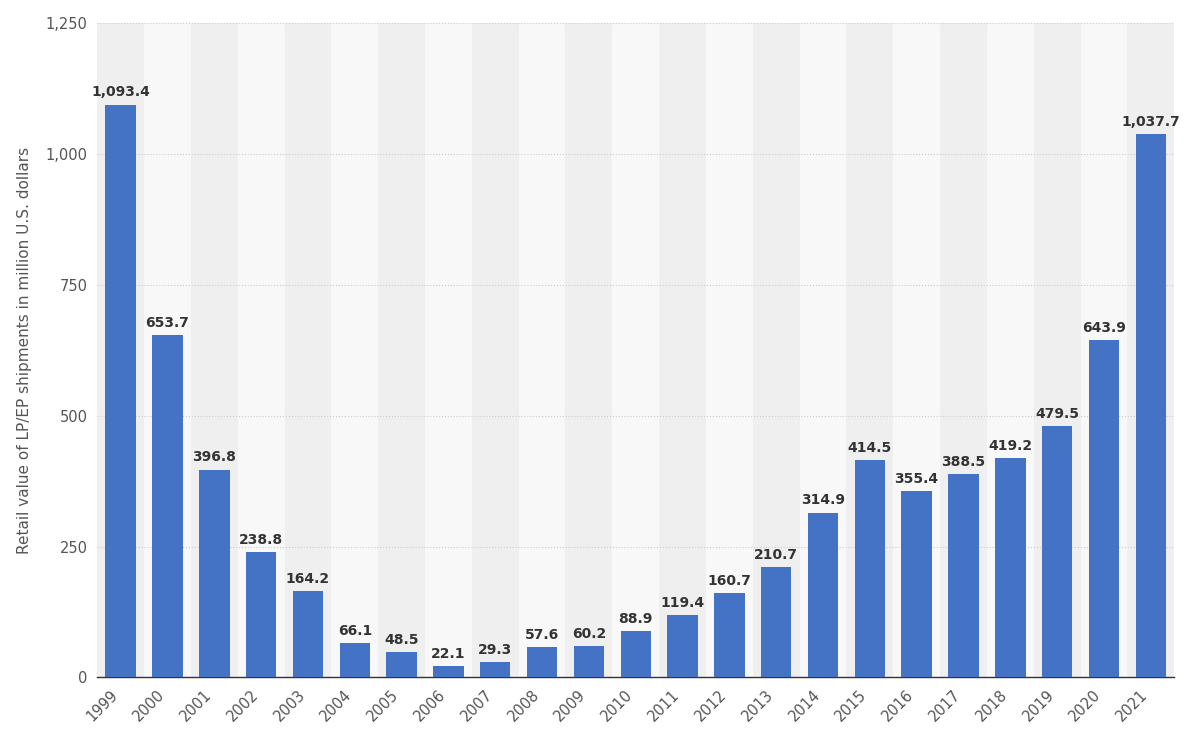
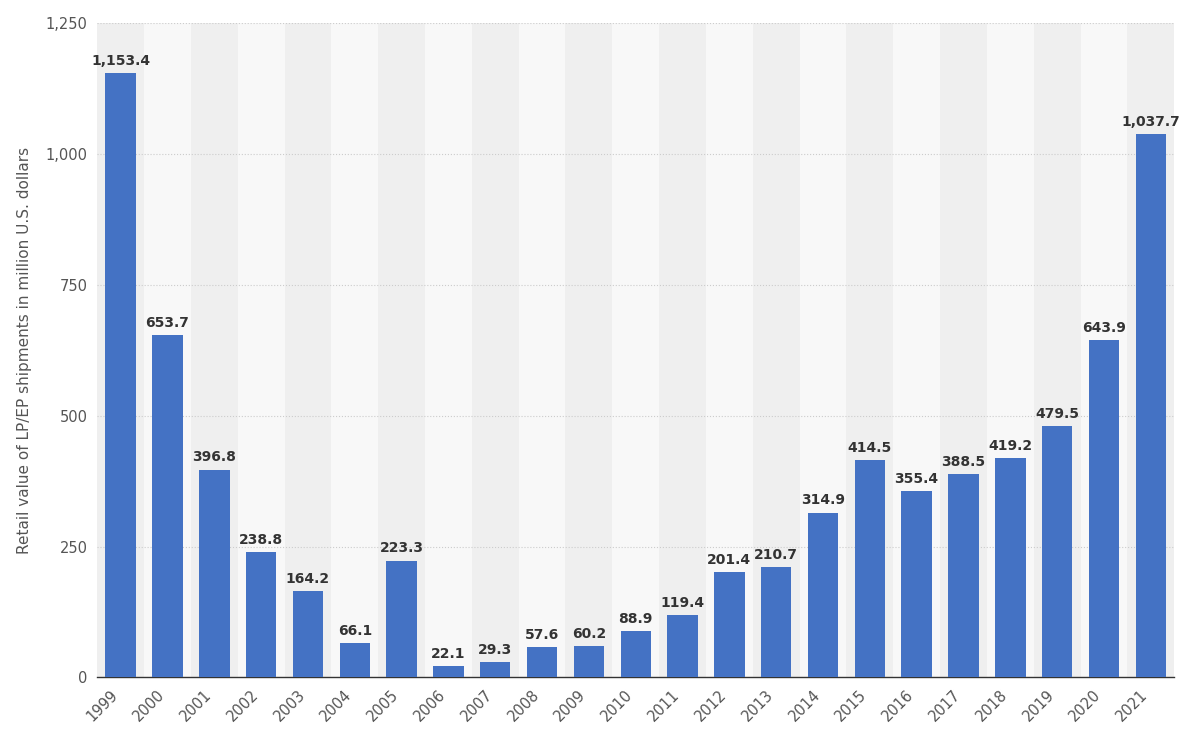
1999: 1,093.4 -> 1,153.4
2005: 48.5 -> 223.3
2012: 160.7 -> 201.4
